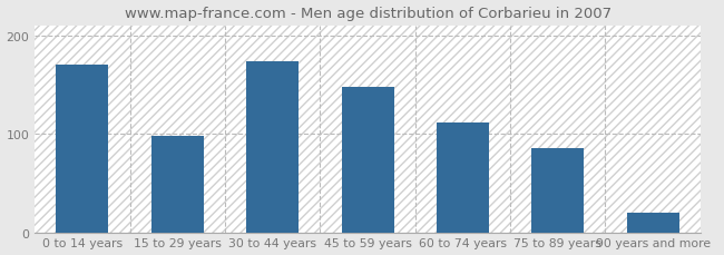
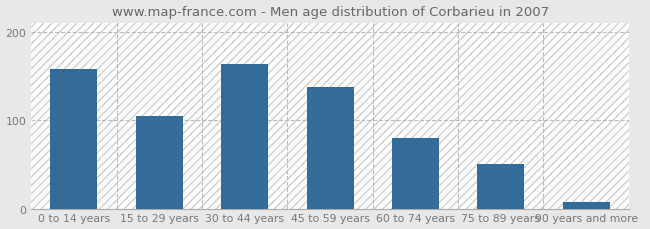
0 to 14 years: 170 -> 158
15 to 29 years: 98 -> 105
30 to 44 years: 174 -> 163
45 to 59 years: 148 -> 138
60 to 74 years: 112 -> 80
75 to 89 years: 86 -> 50
90 years and more: 20 -> 8
